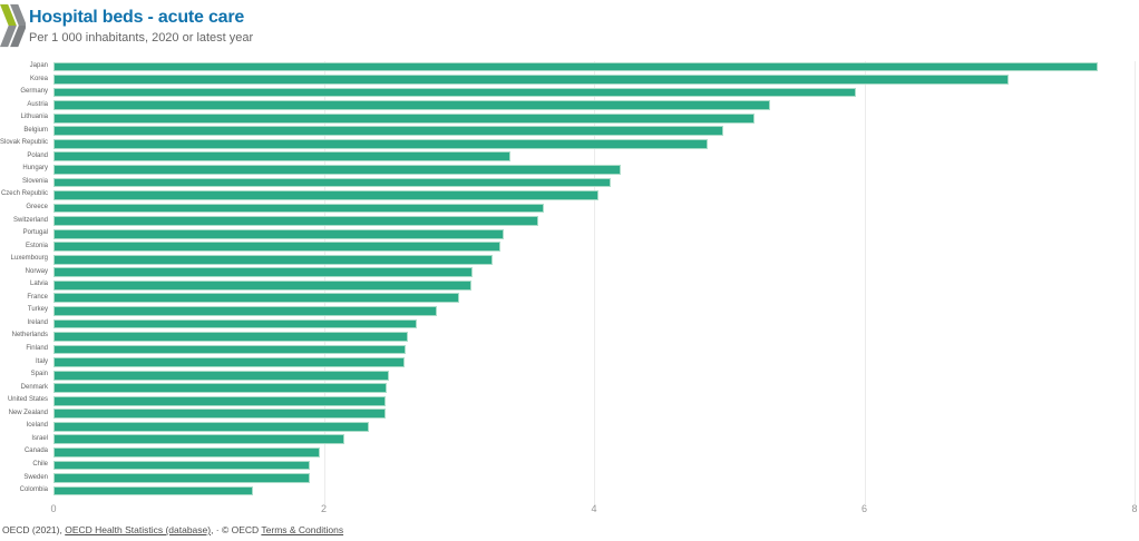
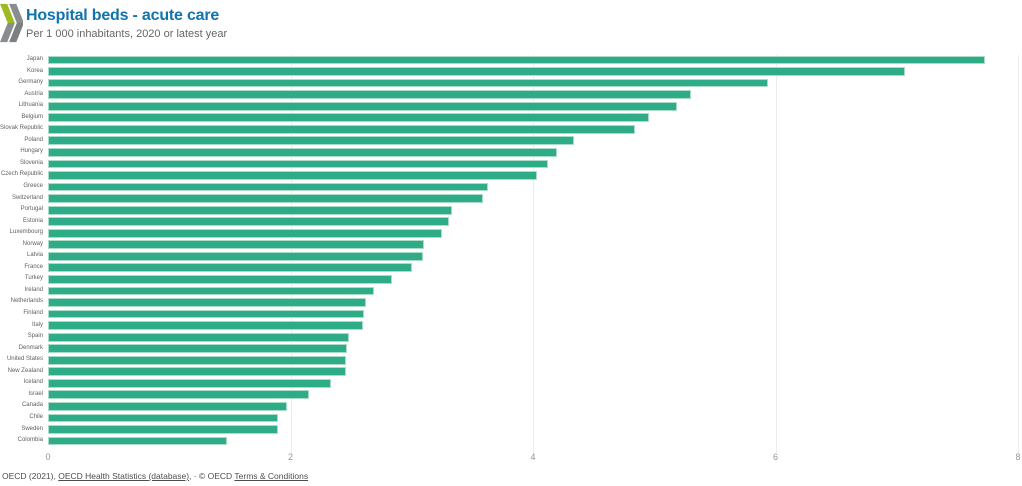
Poland: 3.38 -> 4.34
